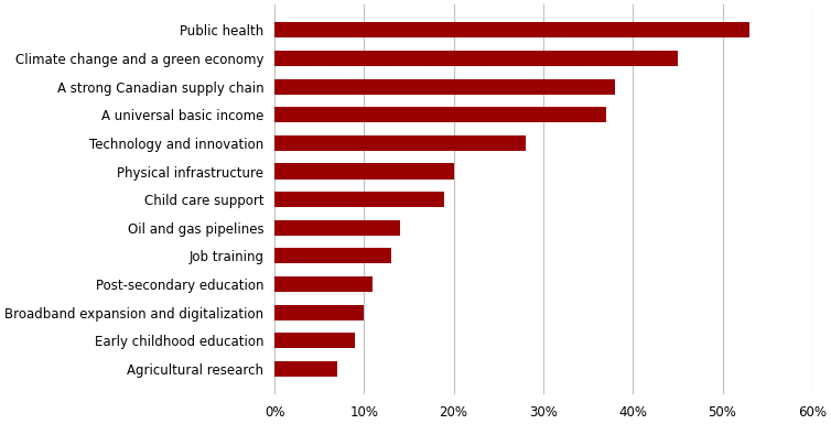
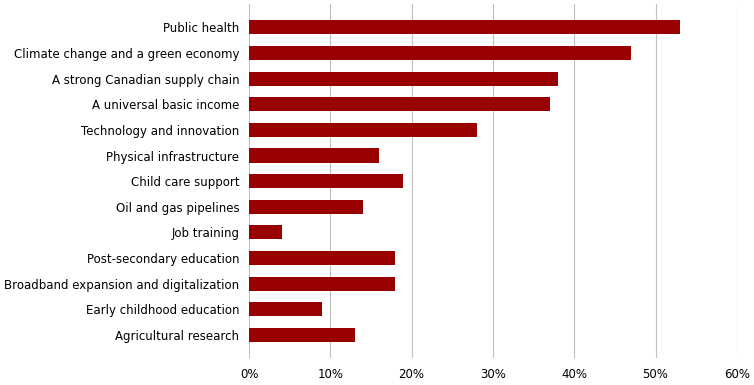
Climate change and a green economy: 45% -> 47%
Physical infrastructure: 20% -> 16%
Job training: 13% -> 4%
Post-secondary education: 11% -> 18%
Broadband expansion and digitalization: 10% -> 18%
Agricultural research: 7% -> 13%
